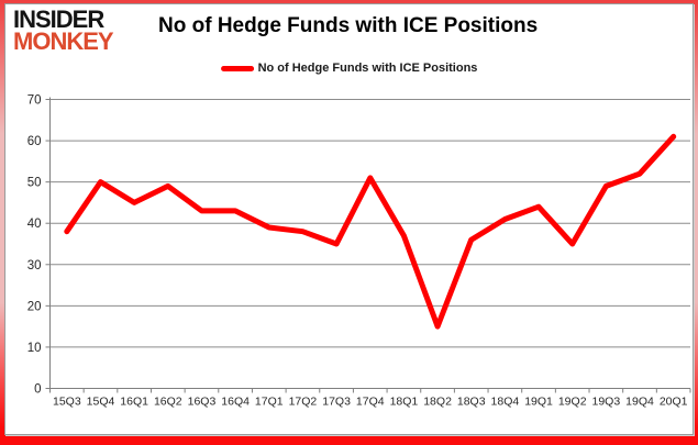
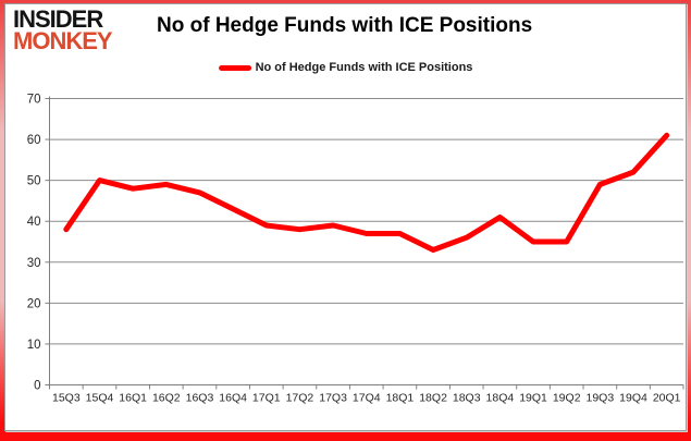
16Q1: 45 -> 48
16Q3: 43 -> 47
17Q3: 35 -> 39
17Q4: 51 -> 37
18Q2: 15 -> 33
19Q1: 44 -> 35
